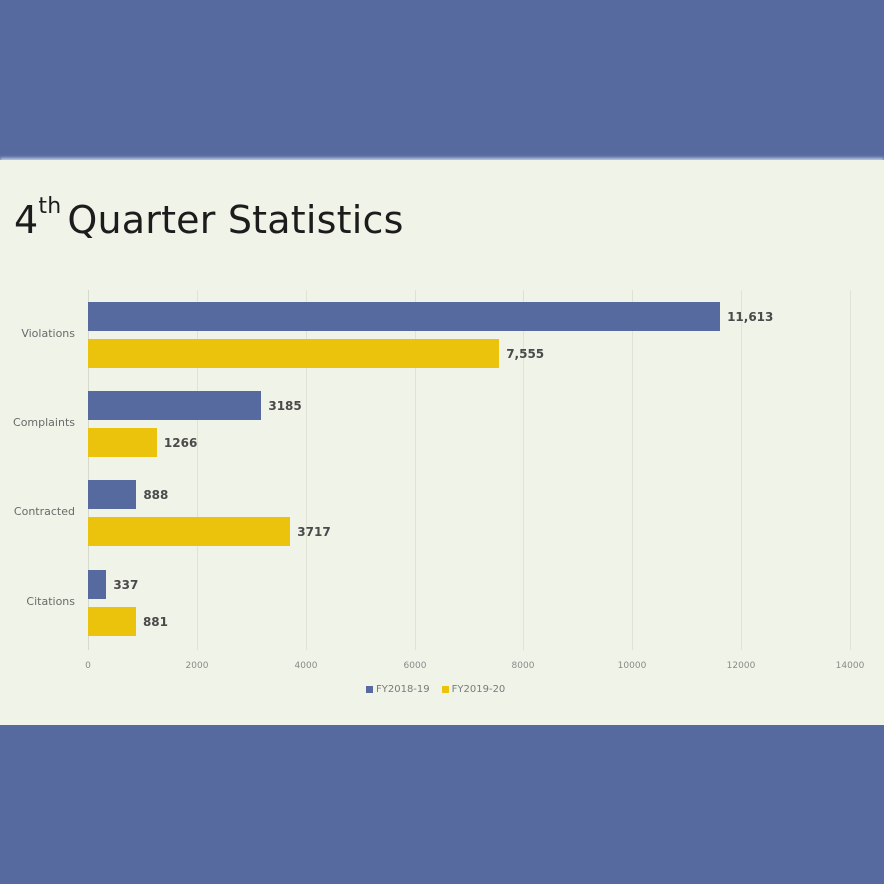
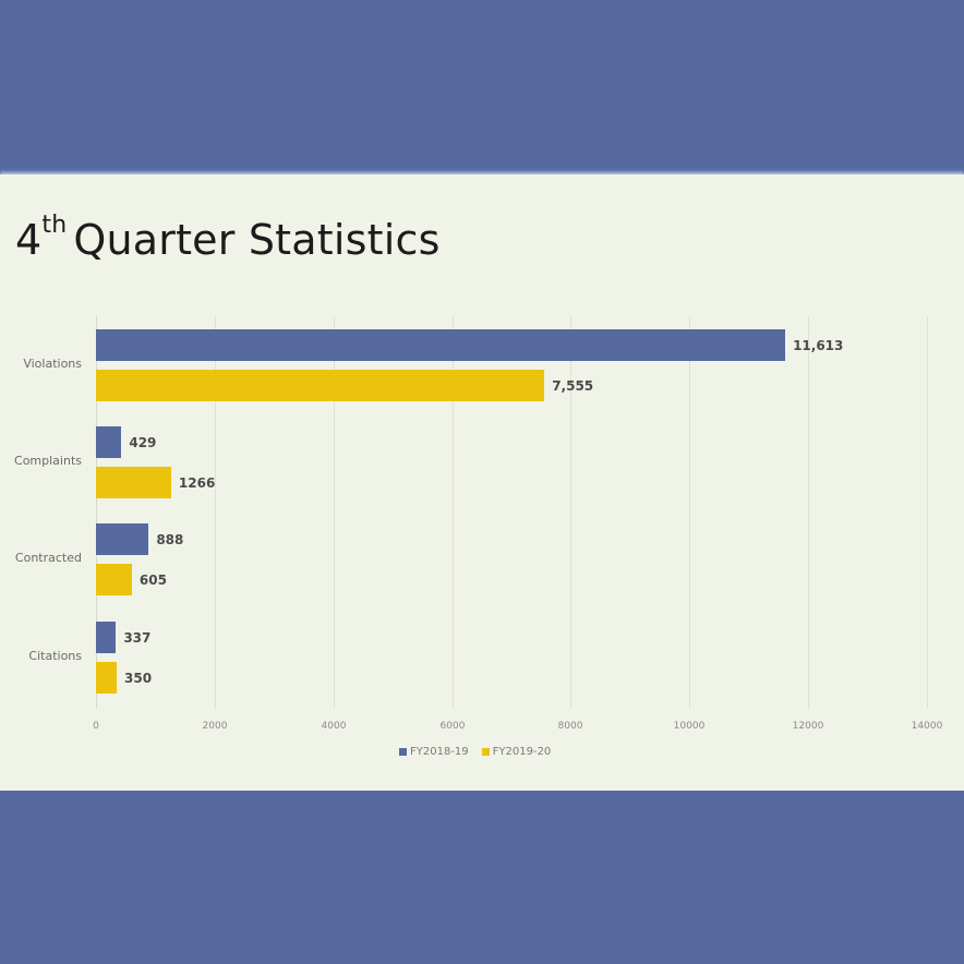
FY2018-19/Complaints: 3185 -> 429
FY2019-20/Contracted: 3717 -> 605
FY2019-20/Citations: 881 -> 350
